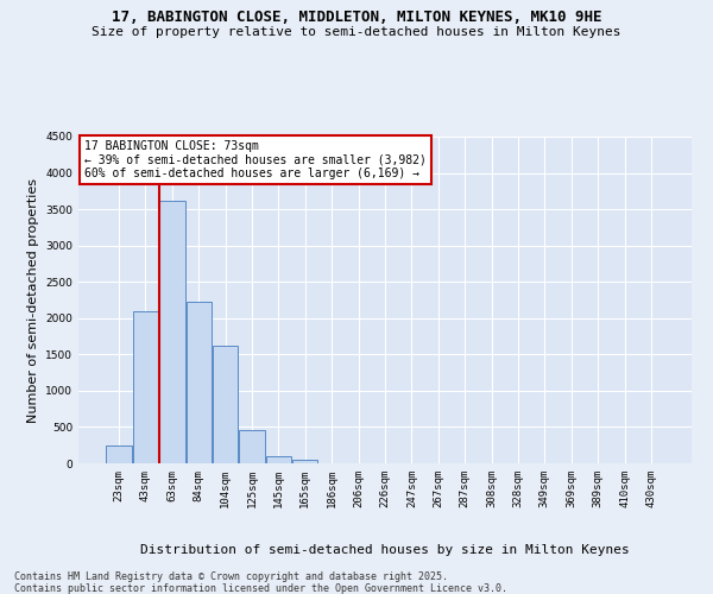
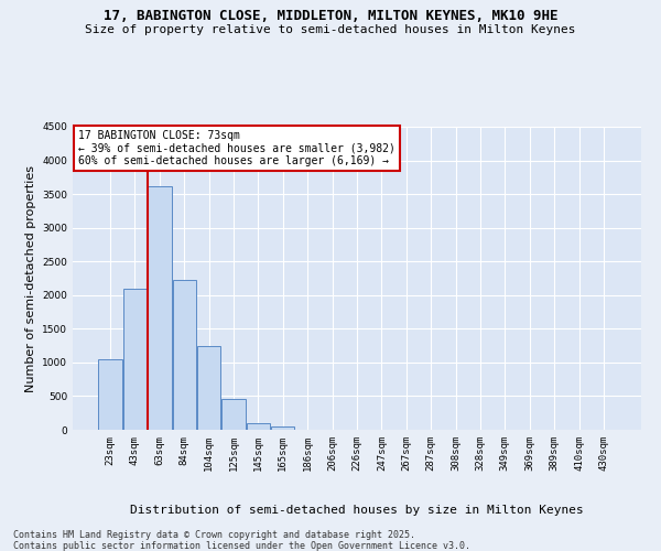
23sqm: 250 -> 1040
104sqm: 1620 -> 1240
